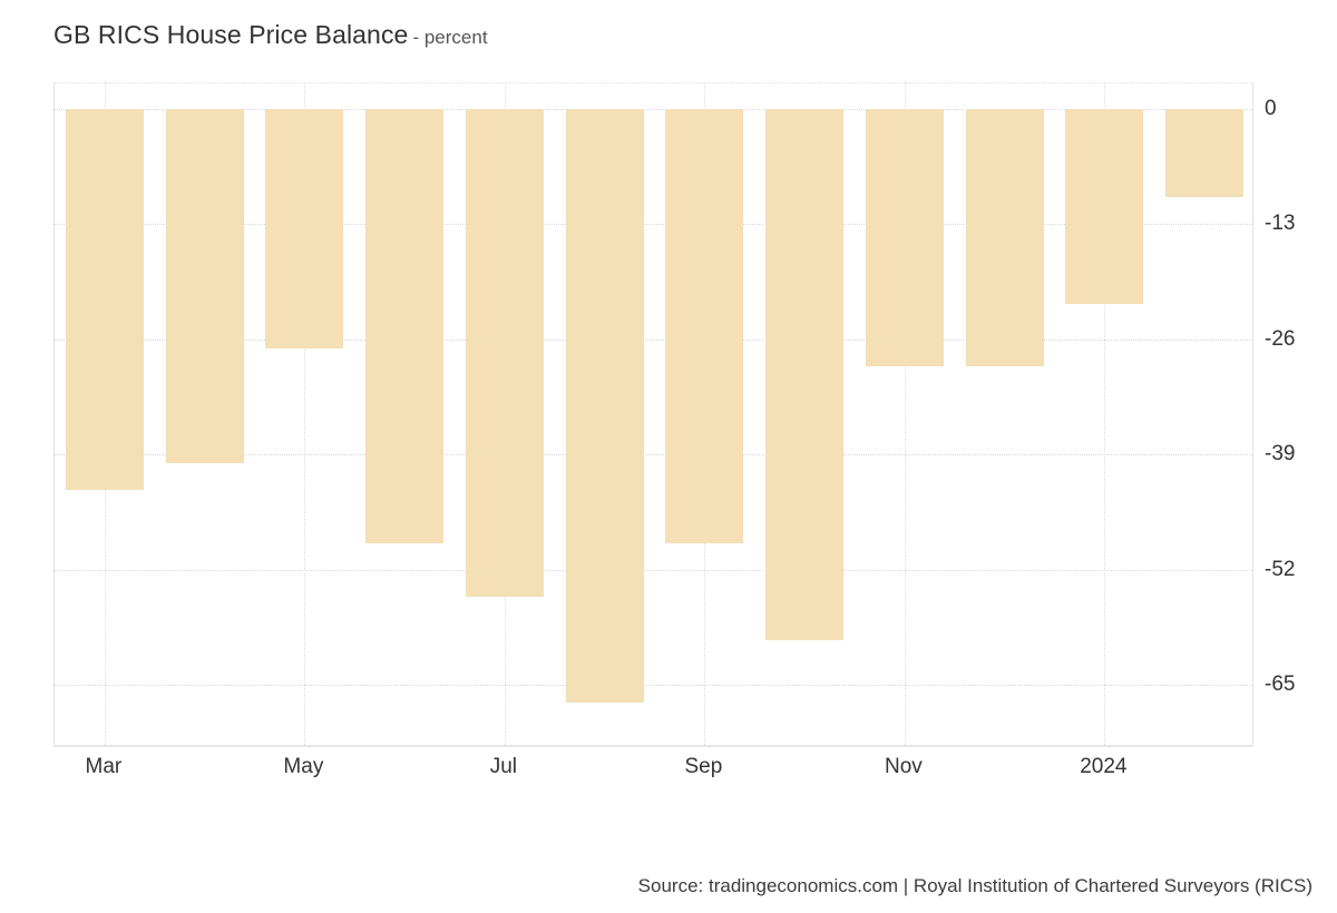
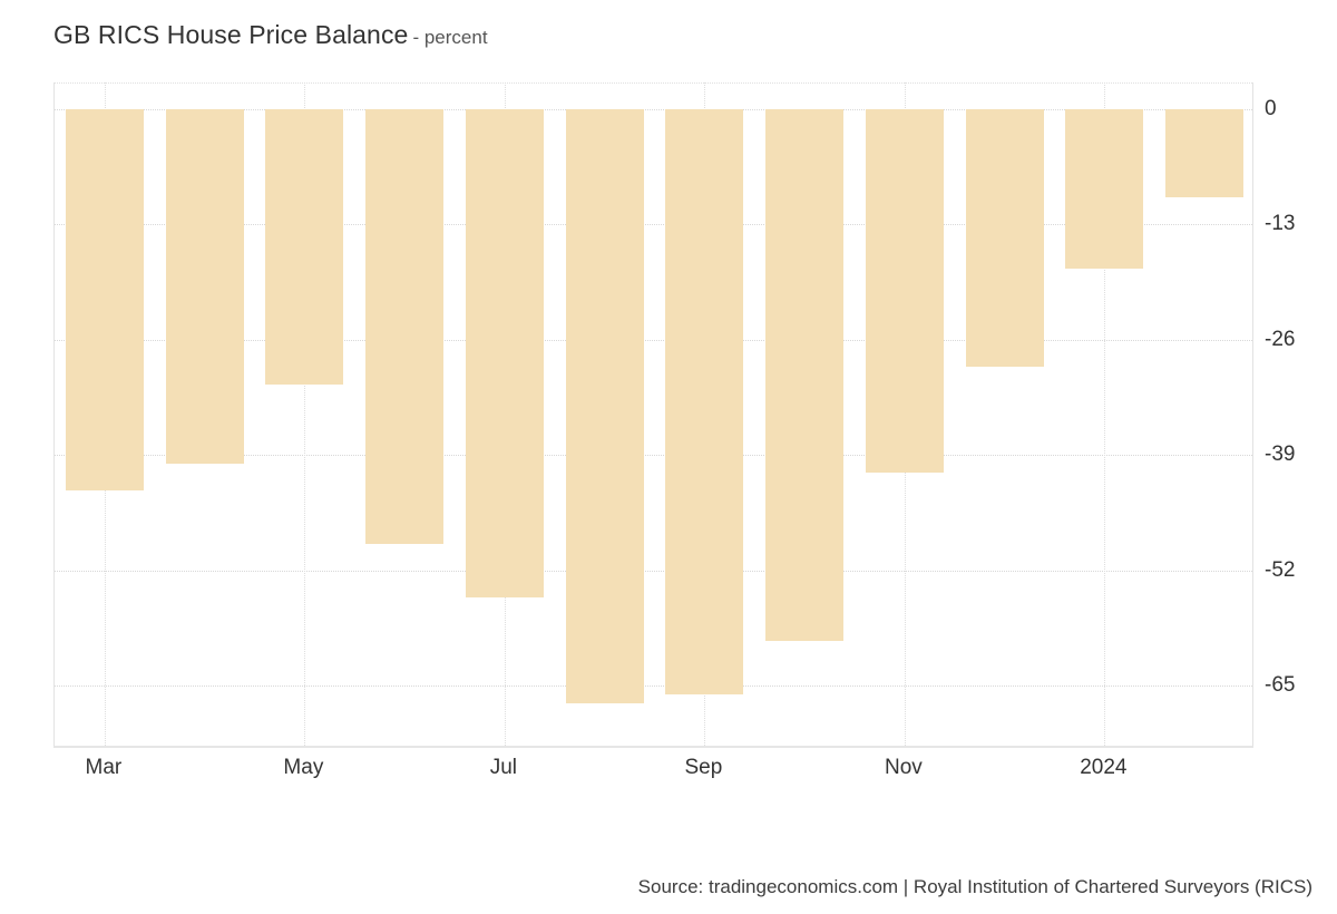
May: -27 -> -31
Sep: -49 -> -66
Nov: -29 -> -41
2024: -22 -> -18
